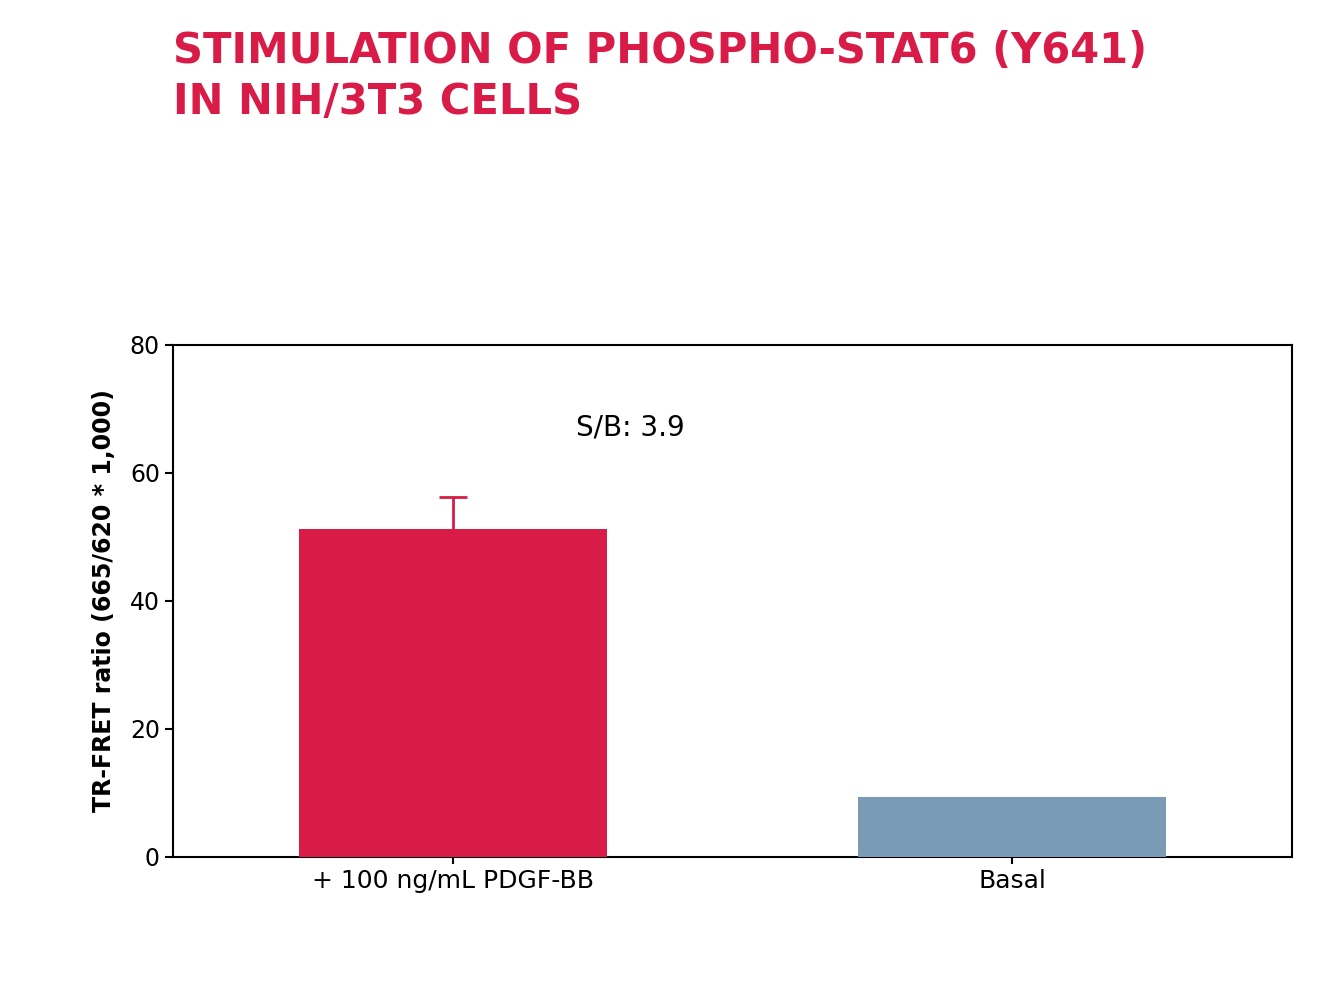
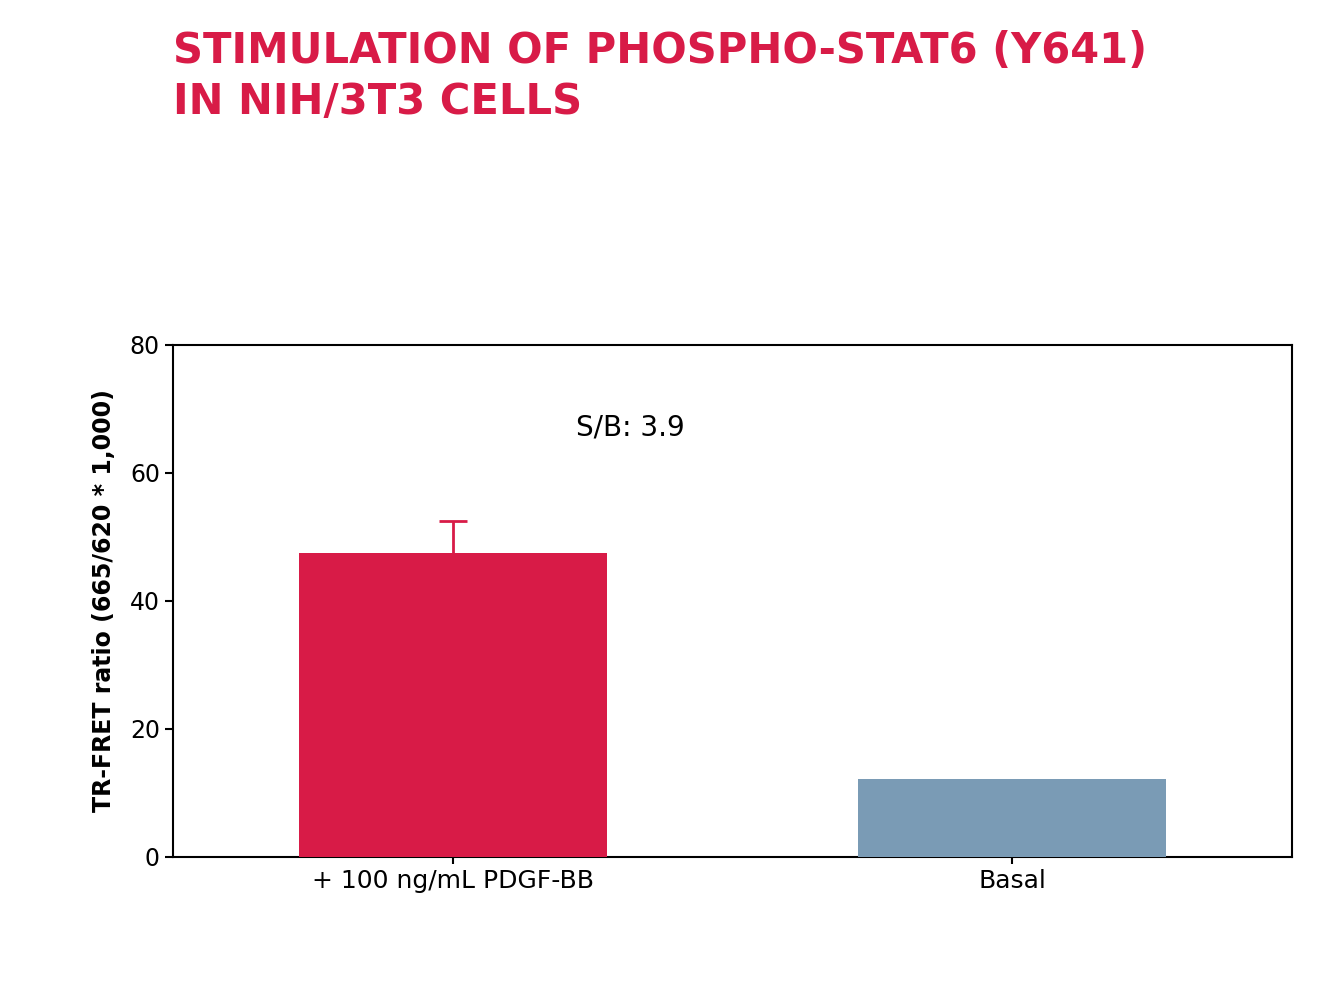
+ 100 ng/mL PDGF-BB: 51.2 -> 47.5
Basal: 9.4 -> 12.2
